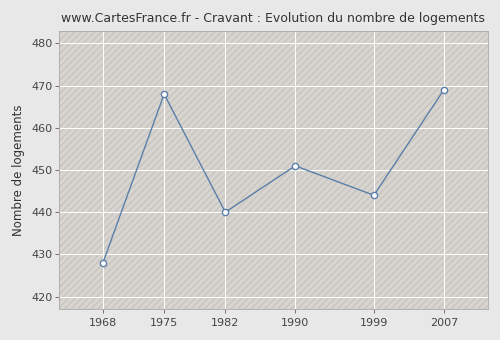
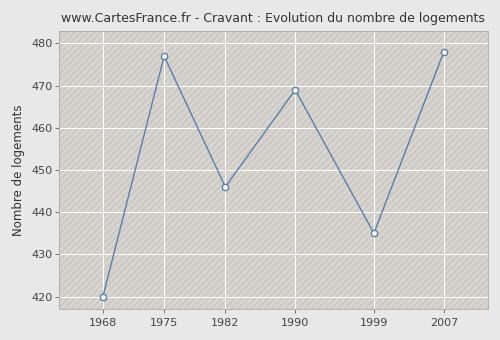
1968: 428 -> 420
1975: 468 -> 477
1982: 440 -> 446
1990: 451 -> 469
1999: 444 -> 435
2007: 469 -> 478
